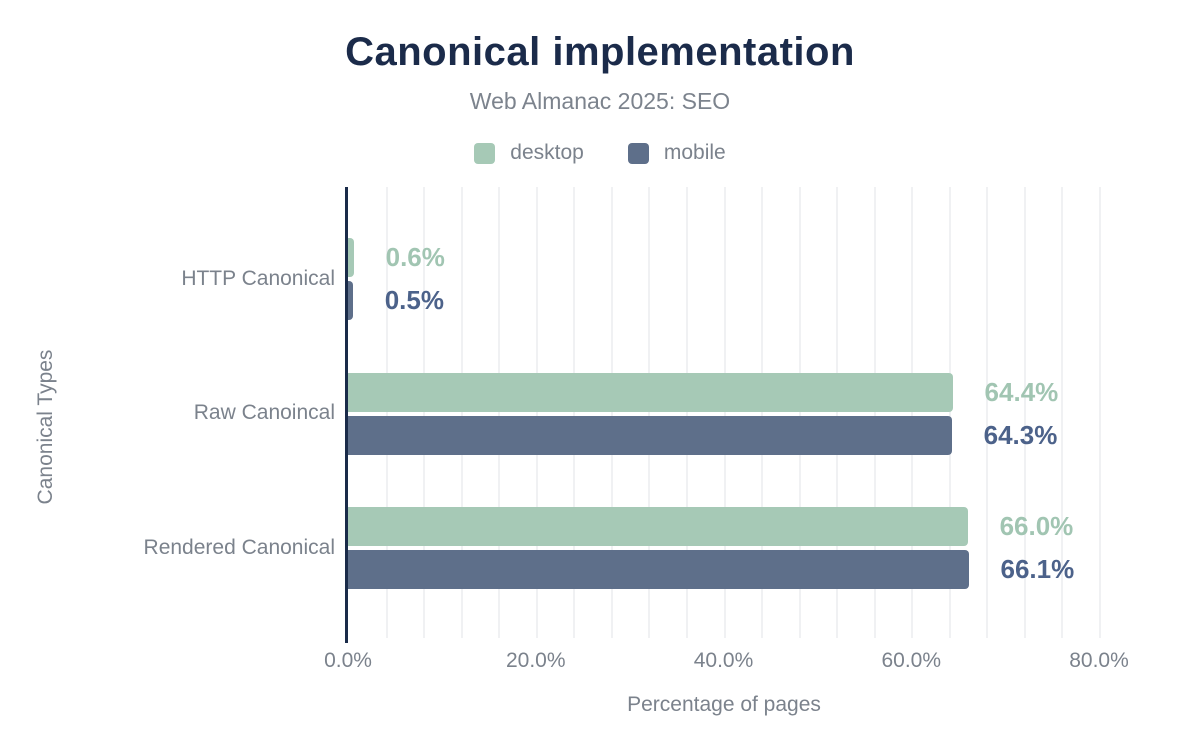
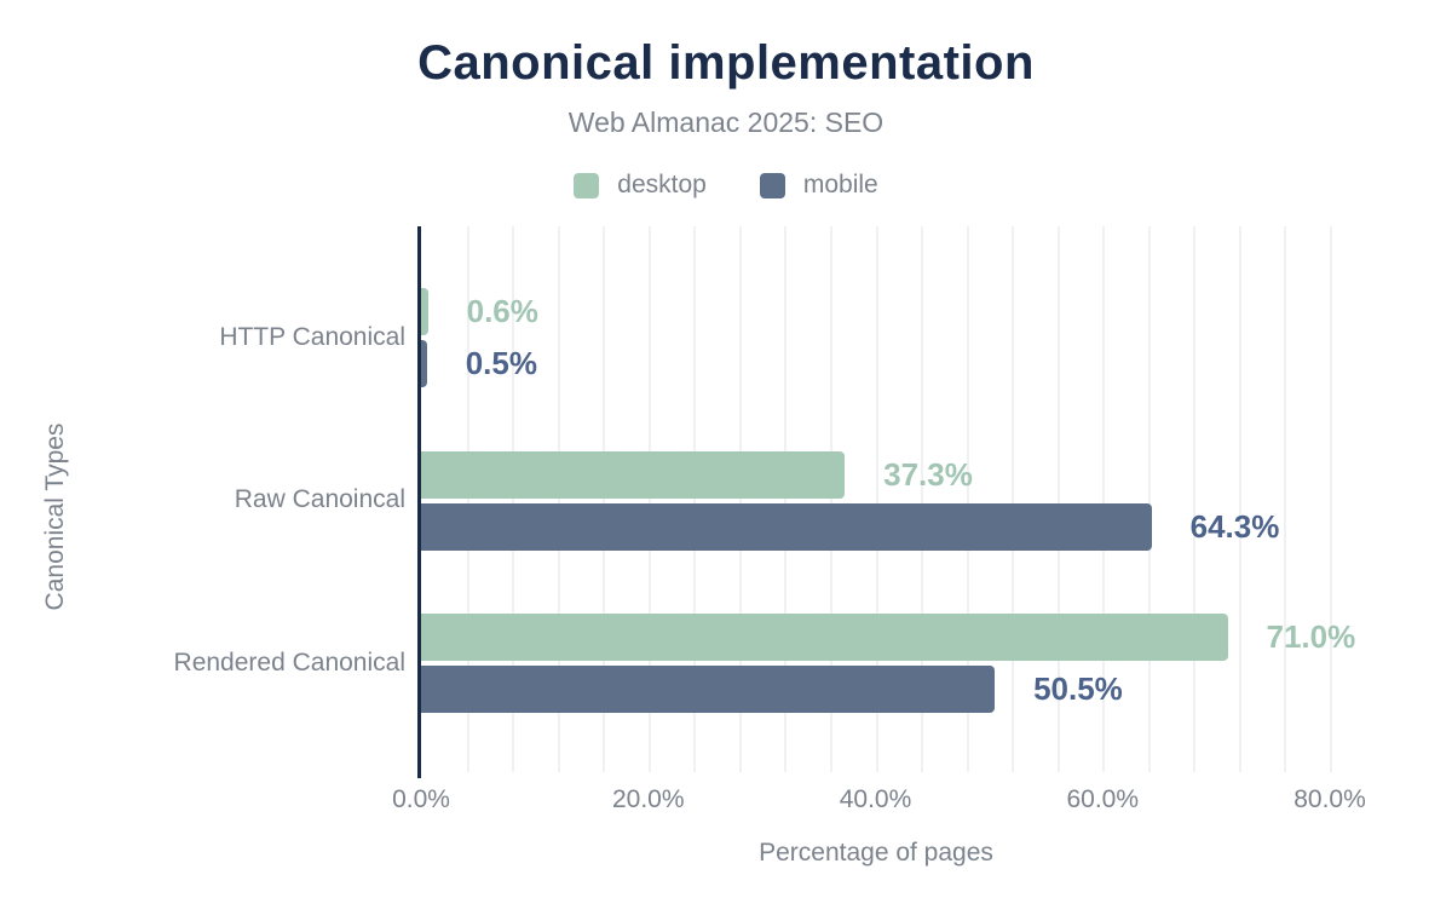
desktop/Raw Canoincal: 64.4% -> 37.3%
desktop/Rendered Canonical: 66.0% -> 71.0%
mobile/Rendered Canonical: 66.1% -> 50.5%
